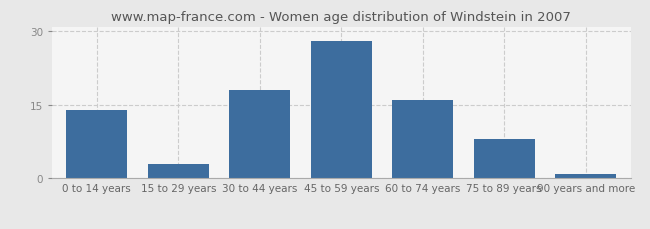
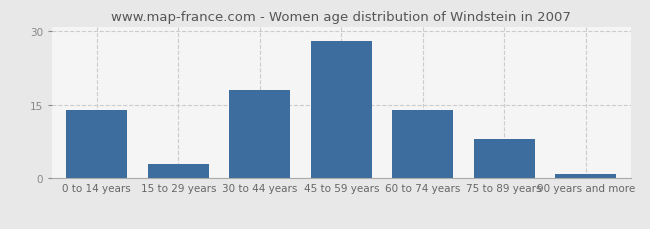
60 to 74 years: 16 -> 14
